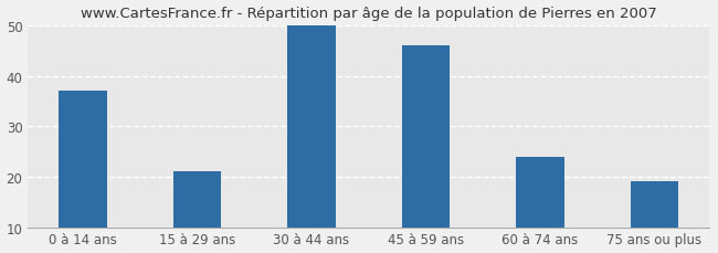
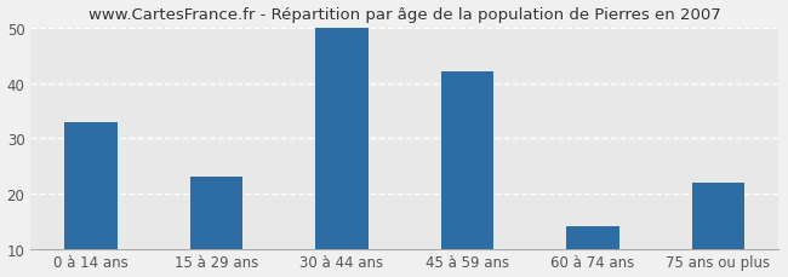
0 à 14 ans: 37 -> 33
15 à 29 ans: 21 -> 23
45 à 59 ans: 46 -> 42
60 à 74 ans: 24 -> 14
75 ans ou plus: 19 -> 22
